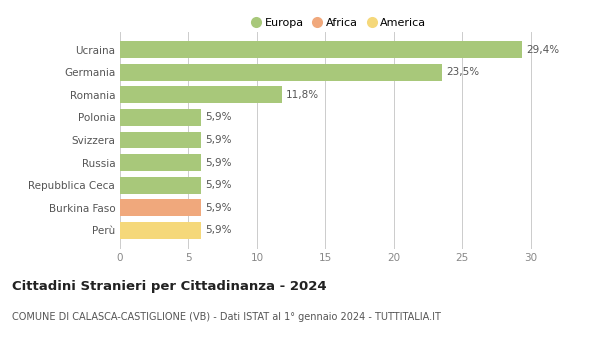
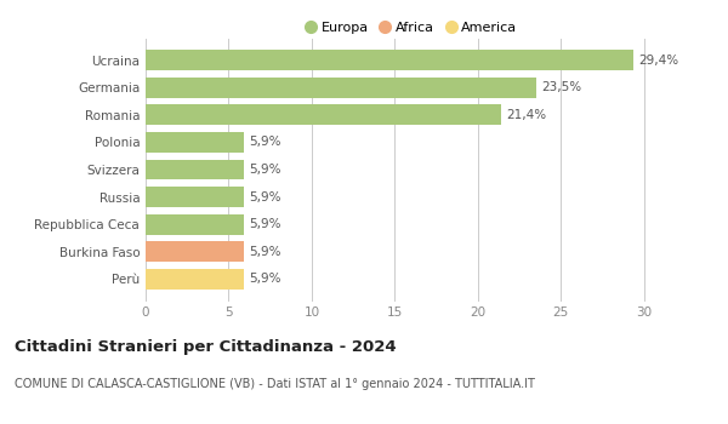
Romania: 11,8% -> 21,4%
